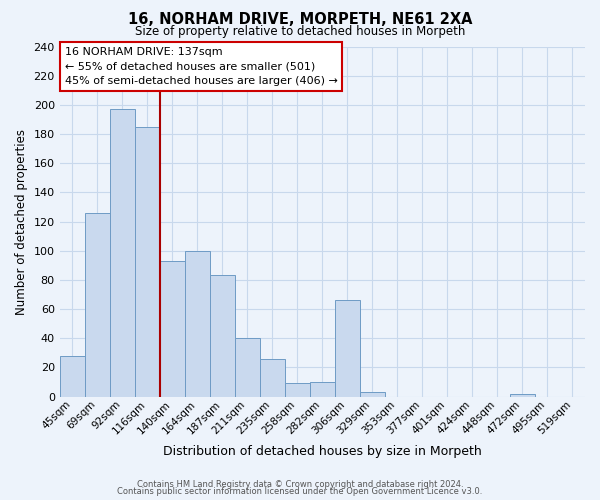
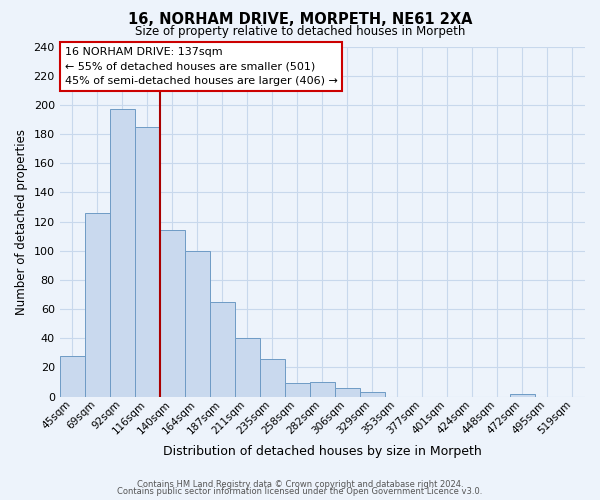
140sqm: 93 -> 114
187sqm: 83 -> 65
306sqm: 66 -> 6
